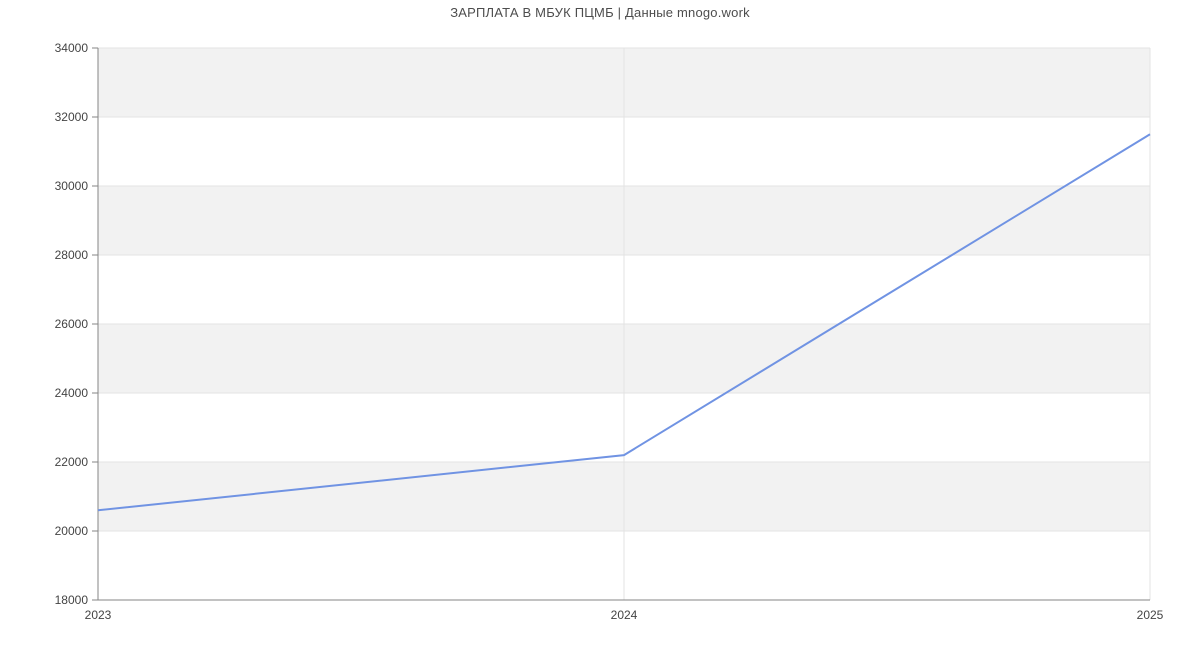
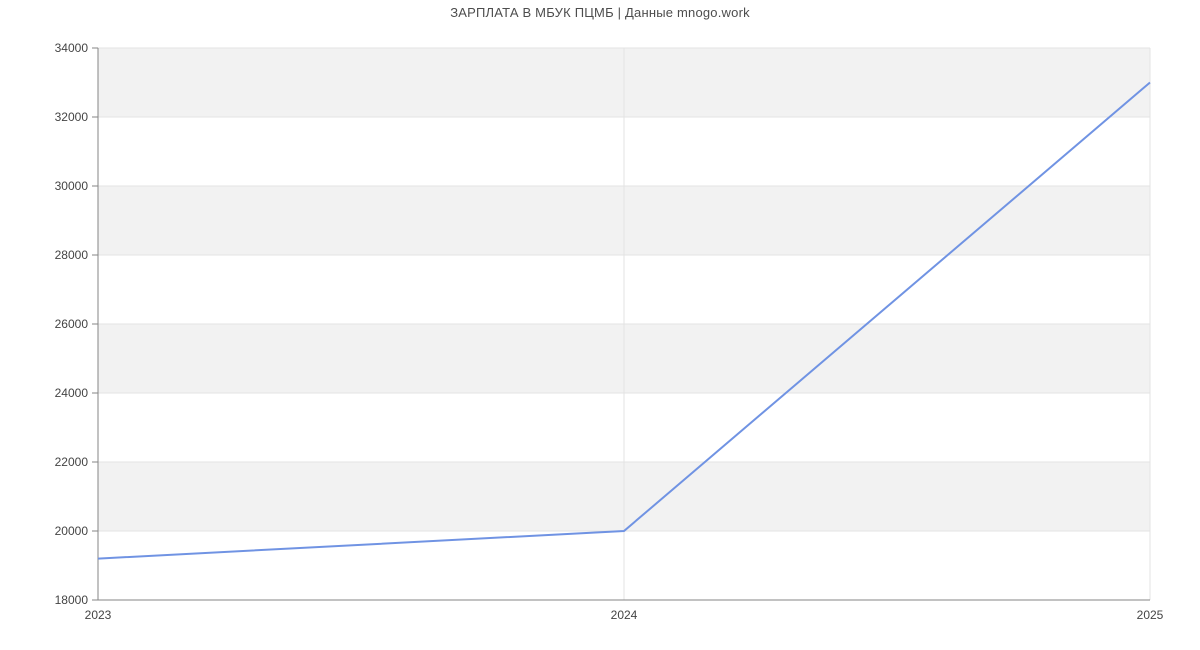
2023: 20600 -> 19200
2024: 22200 -> 20000
2025: 31500 -> 33000
